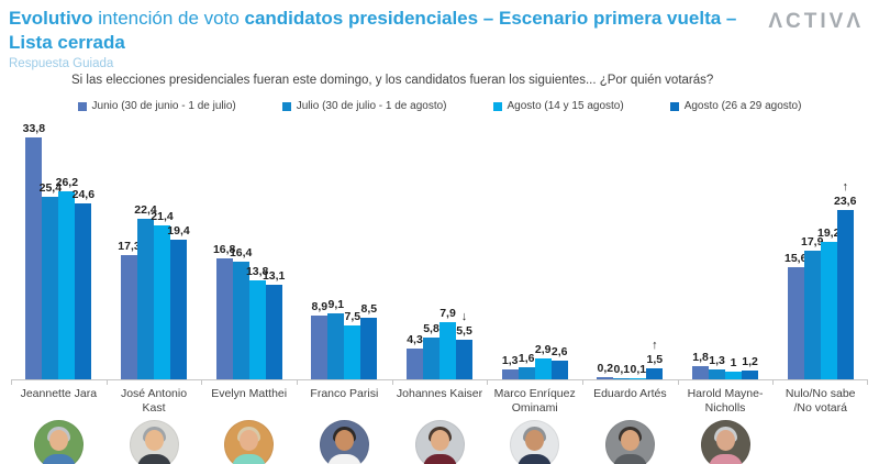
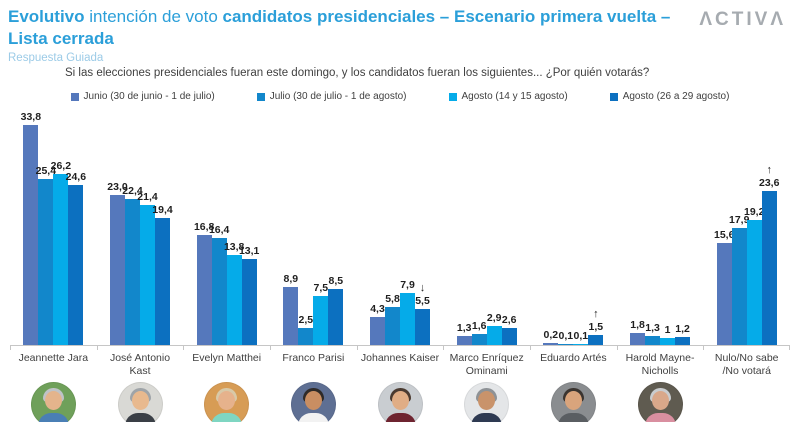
Junio (30 de junio - 1 de julio)/José Antonio Kast: 17,3 -> 23,0
Julio (30 de julio - 1 de agosto)/Franco Parisi: 9,1 -> 2,5
